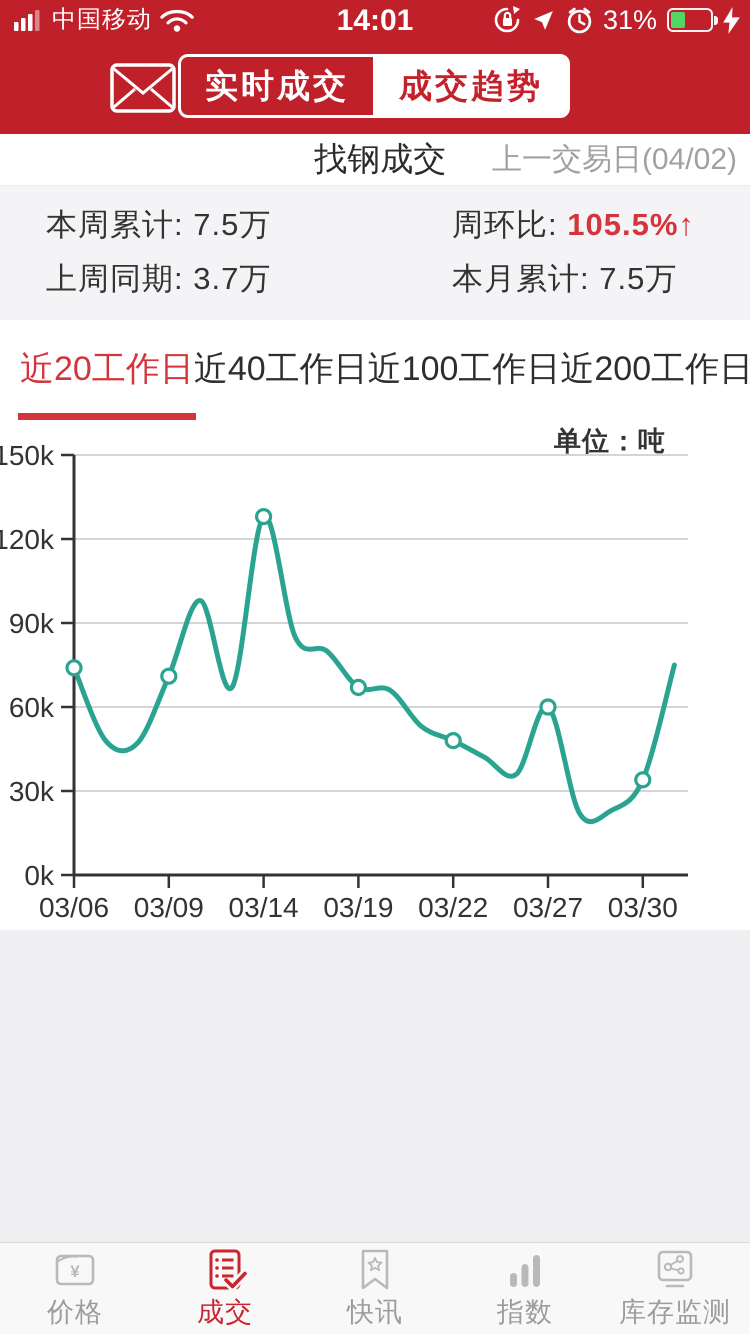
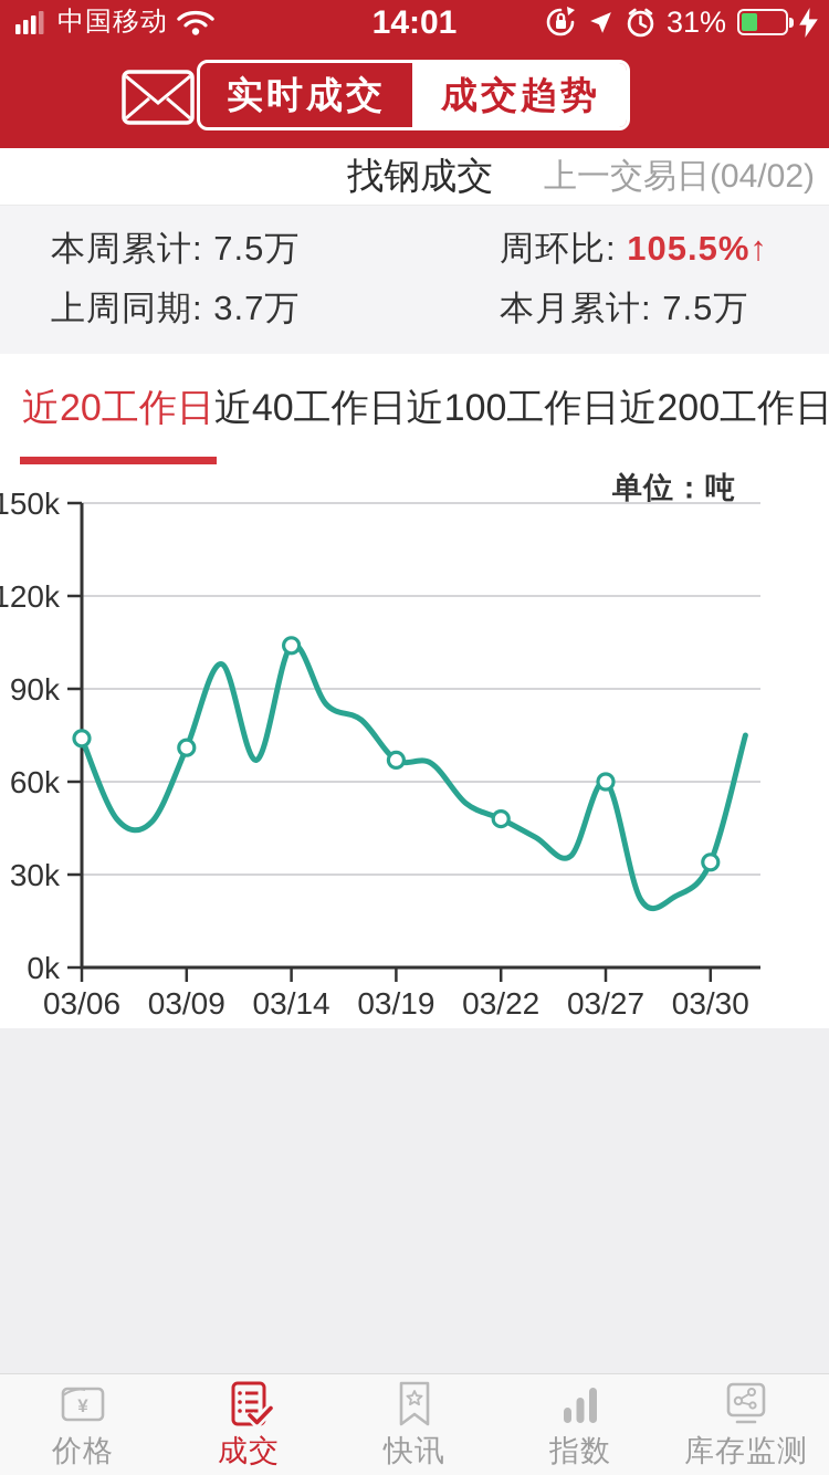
03/14: 128k -> 104k
